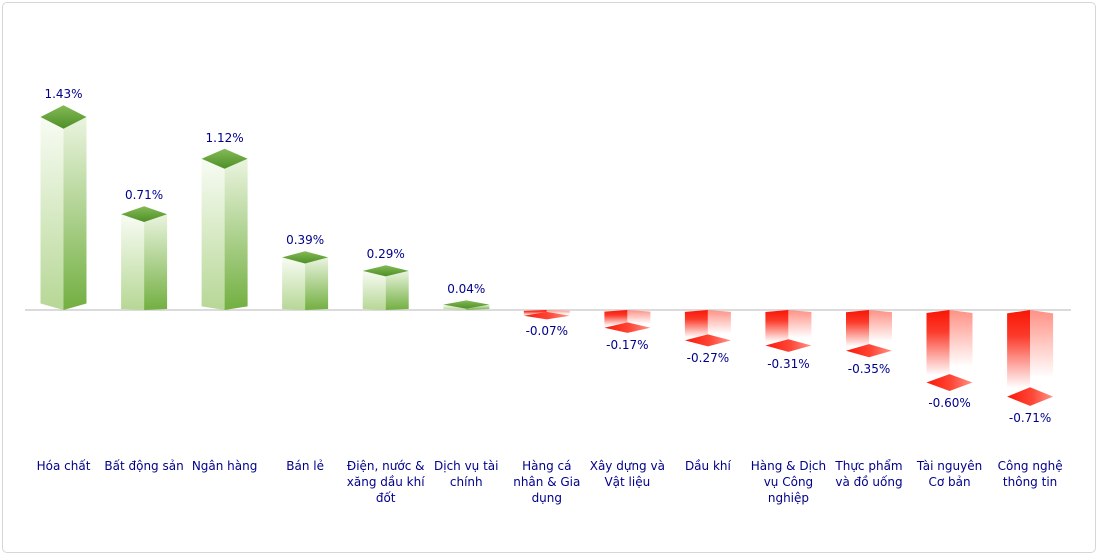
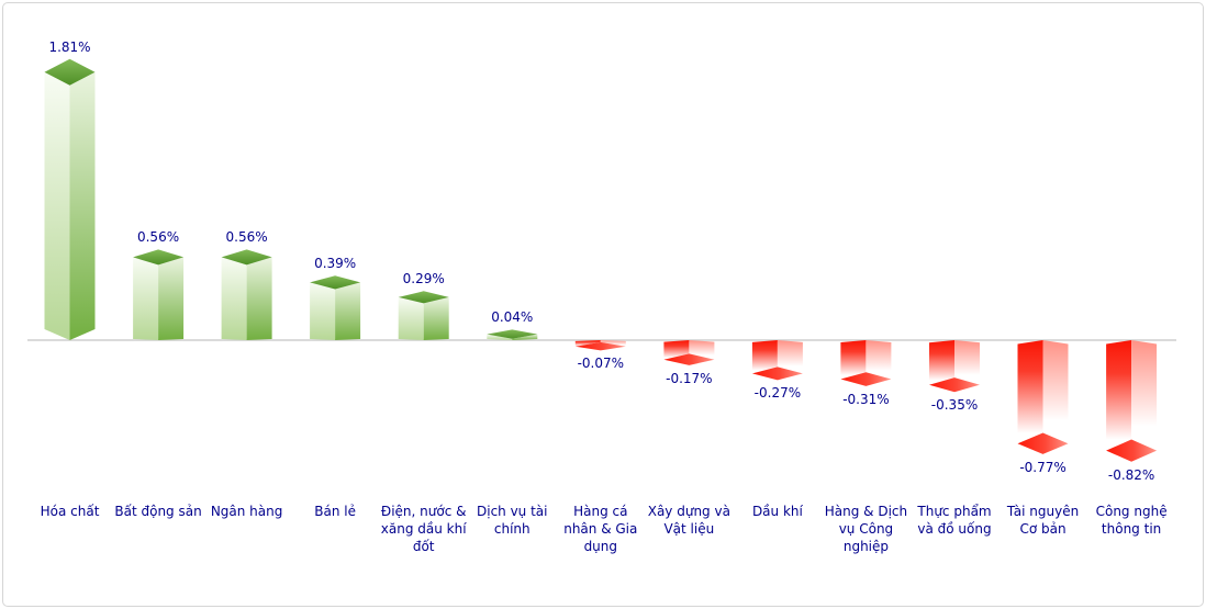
Hóa chất: 1.43% -> 1.81%
Bất động sản: 0.71% -> 0.56%
Ngân hàng: 1.12% -> 0.56%
Tài nguyên Cơ bản: -0.60% -> -0.77%
Công nghệ thông tin: -0.71% -> -0.82%
